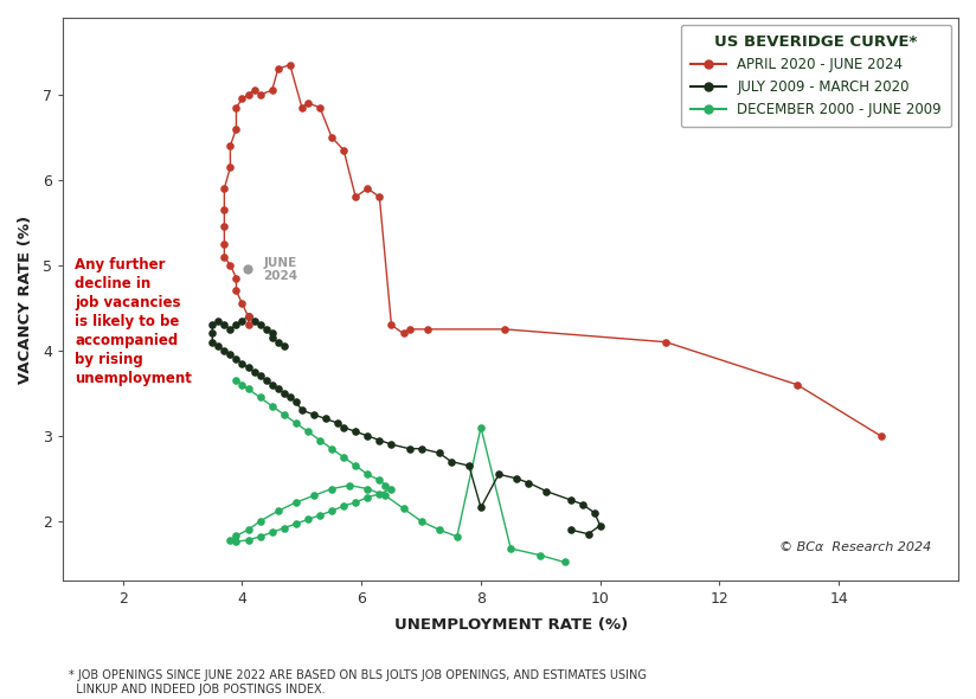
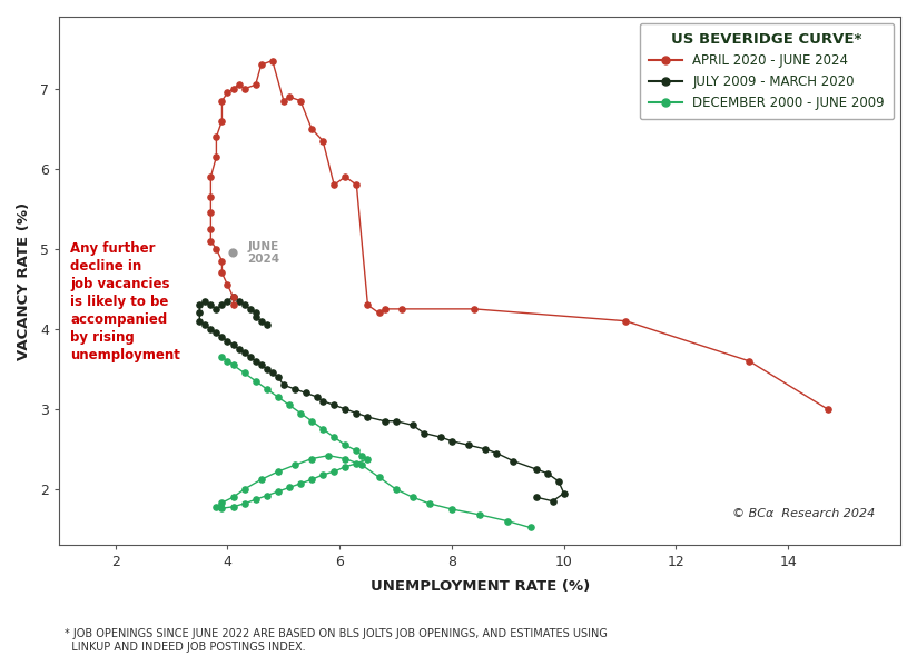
JULY 2009 - MARCH 2020/8: 2.16 -> 2.60
DECEMBER 2000 - JUNE 2009/8: 3.10 -> 1.75
